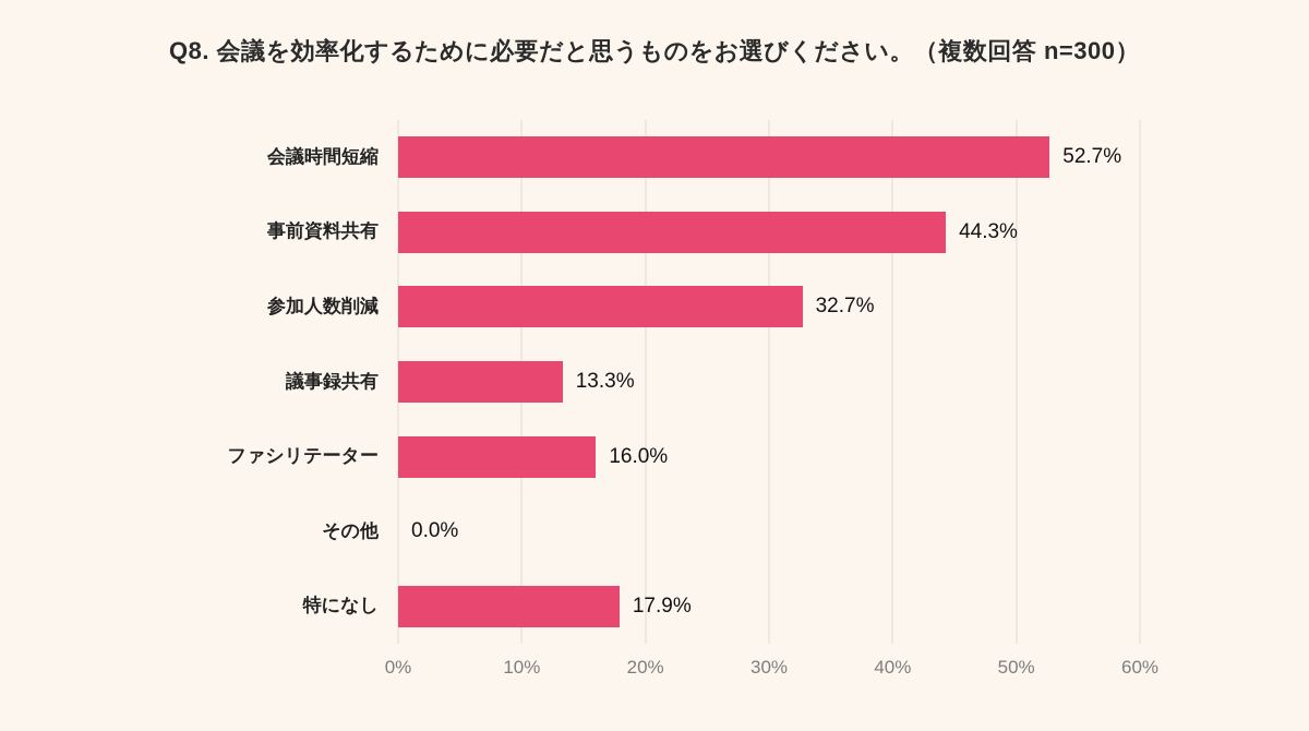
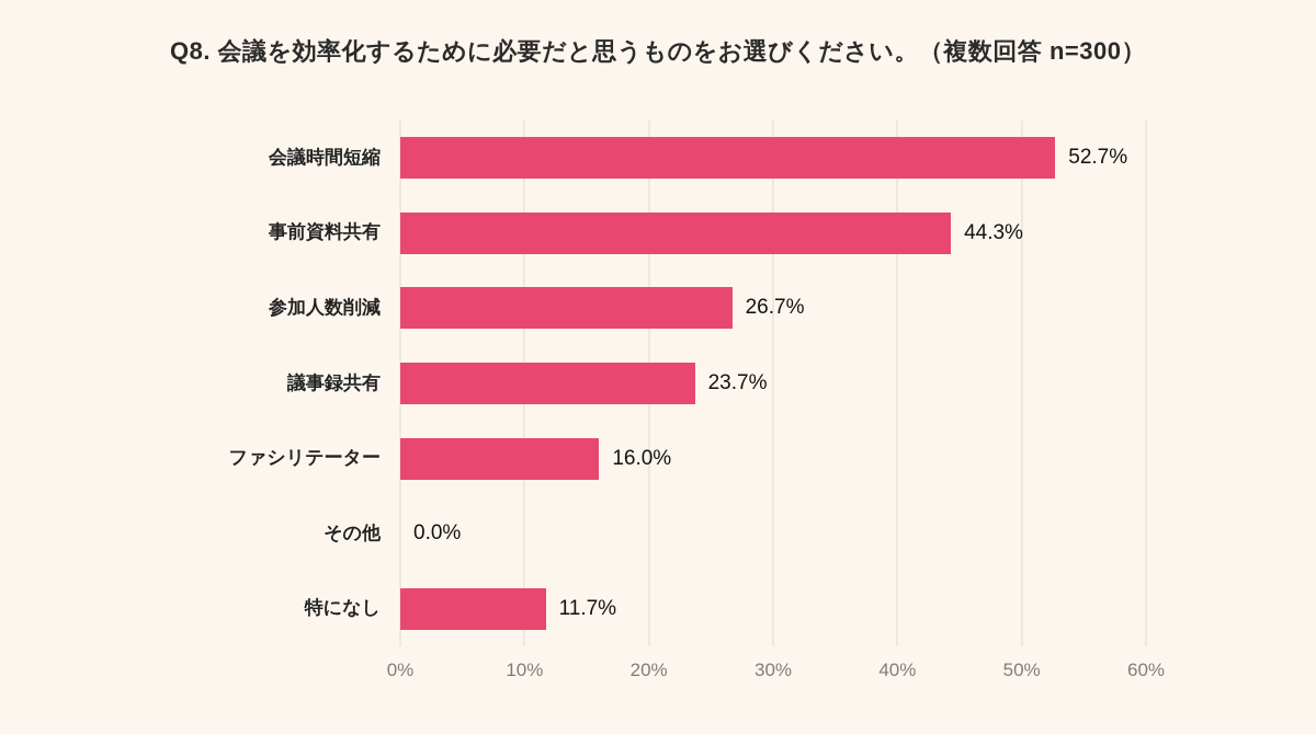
参加人数削減: 32.7% -> 26.7%
議事録共有: 13.3% -> 23.7%
特になし: 17.9% -> 11.7%
